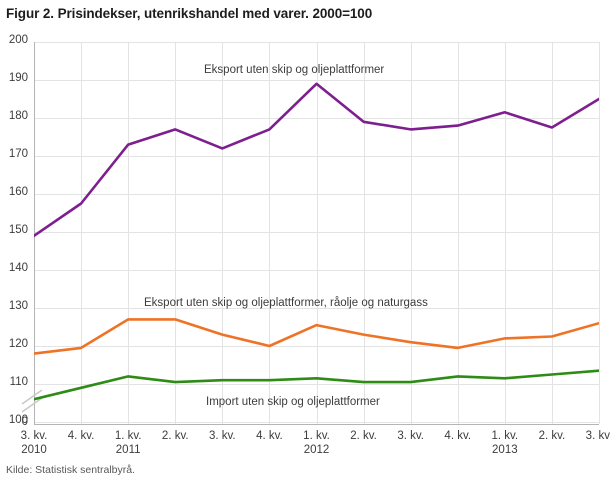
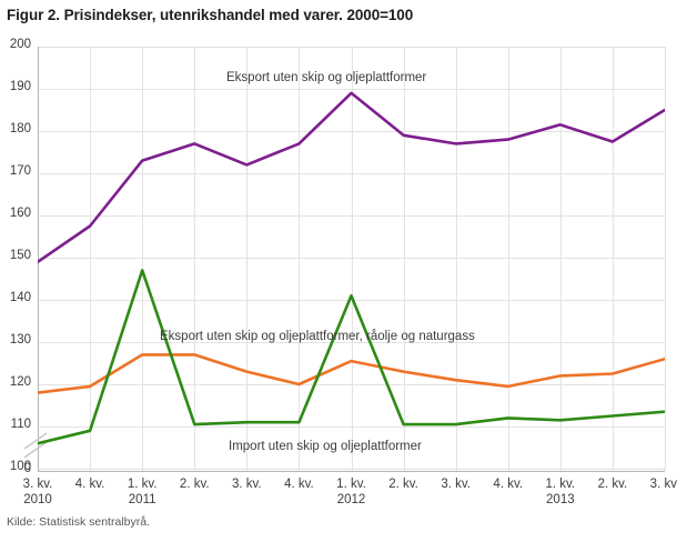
Import uten skip og oljeplattformer/1. kv. 2011: 112 -> 147
Import uten skip og oljeplattformer/1. kv. 2012: 112 -> 141
